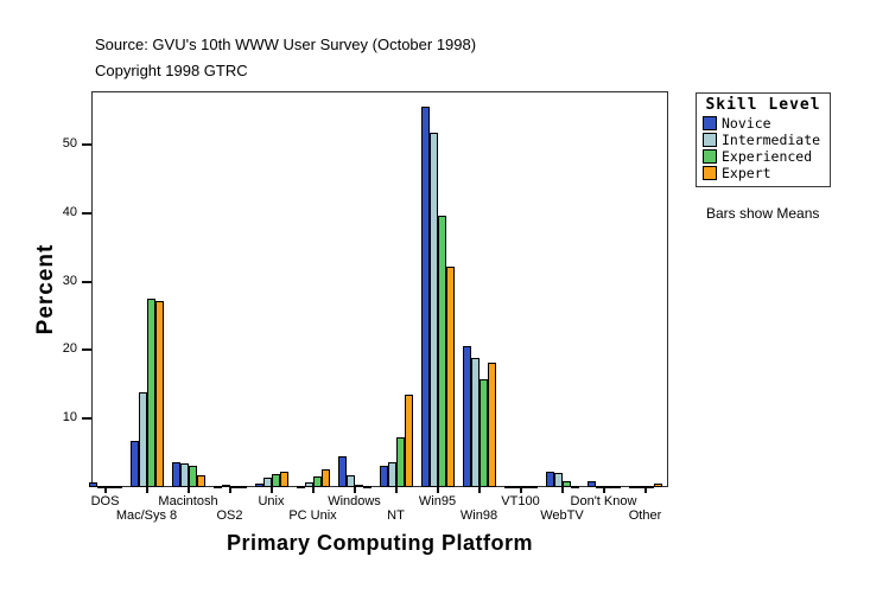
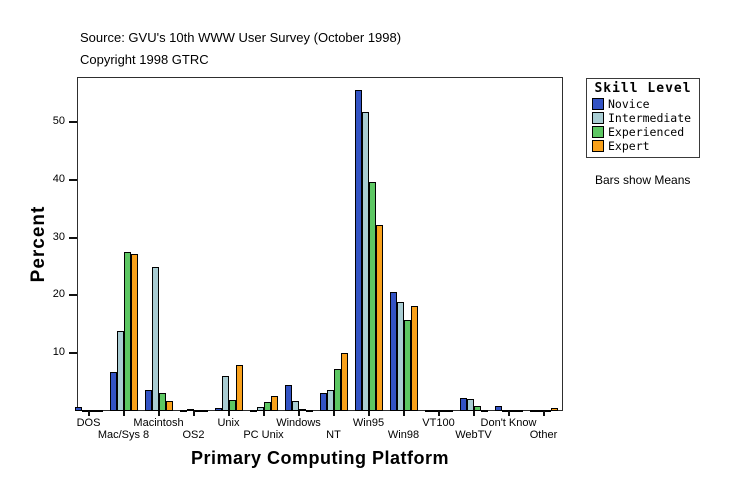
Intermediate/Macintosh: 3 -> 25
Intermediate/Unix: 1 -> 6
Expert/Unix: 2 -> 8
Expert/NT: 14 -> 10
